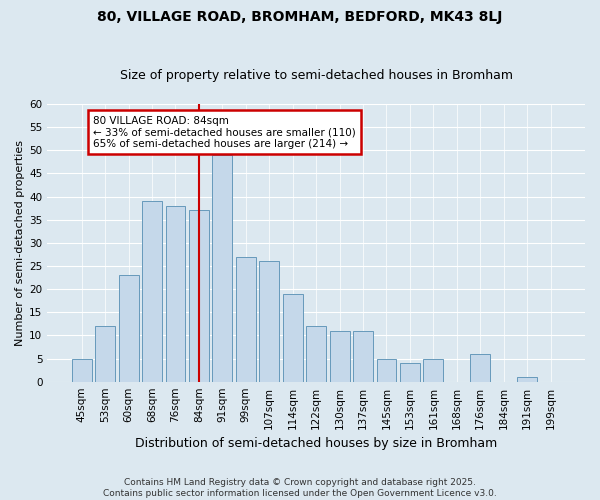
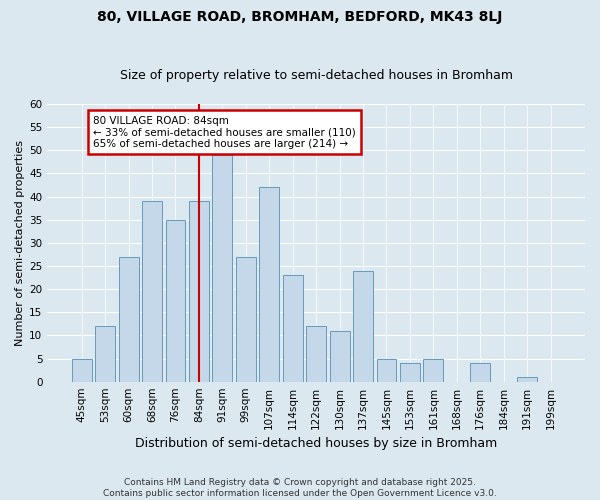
60sqm: 23 -> 27
76sqm: 38 -> 35
84sqm: 37 -> 39
107sqm: 26 -> 42
114sqm: 19 -> 23
137sqm: 11 -> 24
176sqm: 6 -> 4
